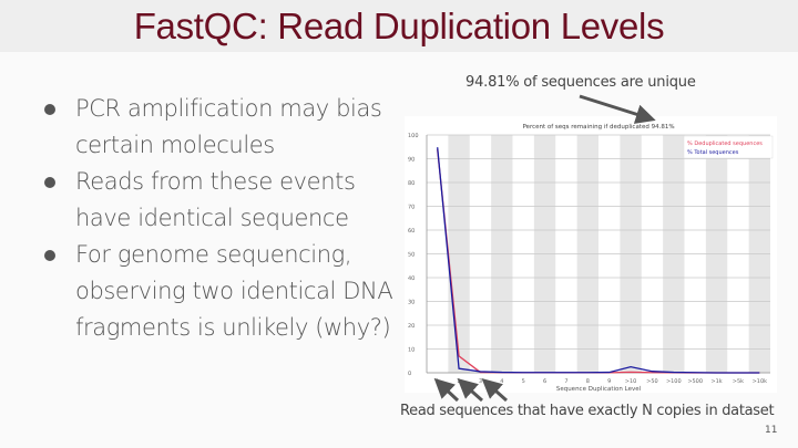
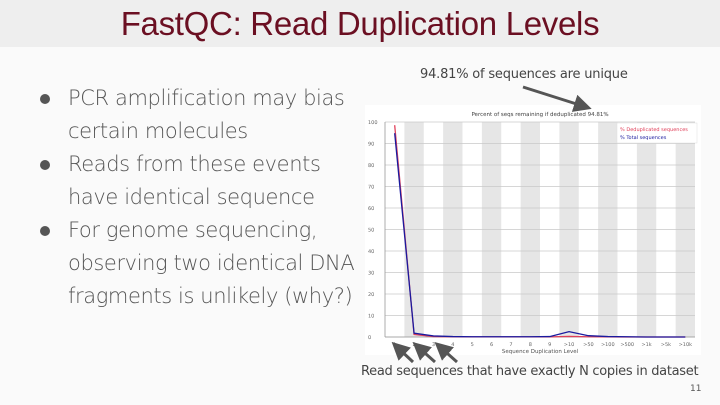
% Deduplicated sequences/1: 94 -> 98
% Deduplicated sequences/2: 7 -> 1
